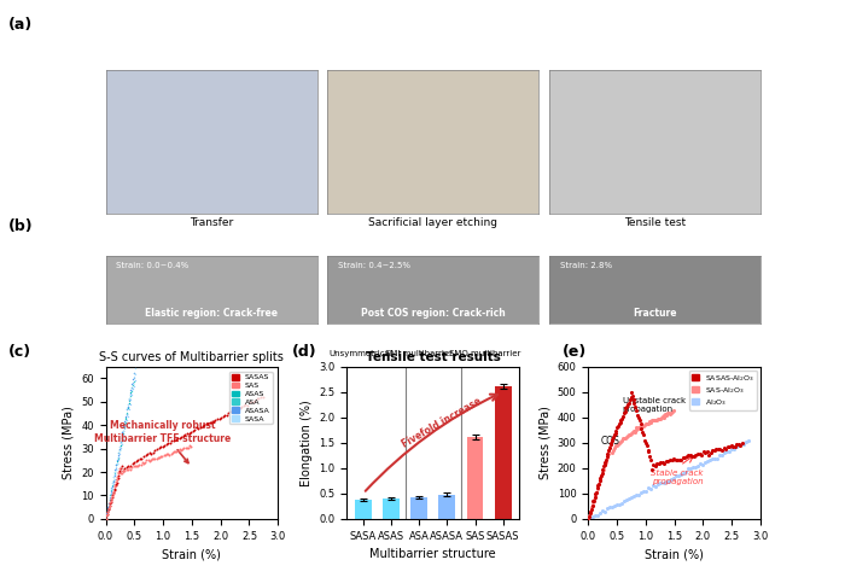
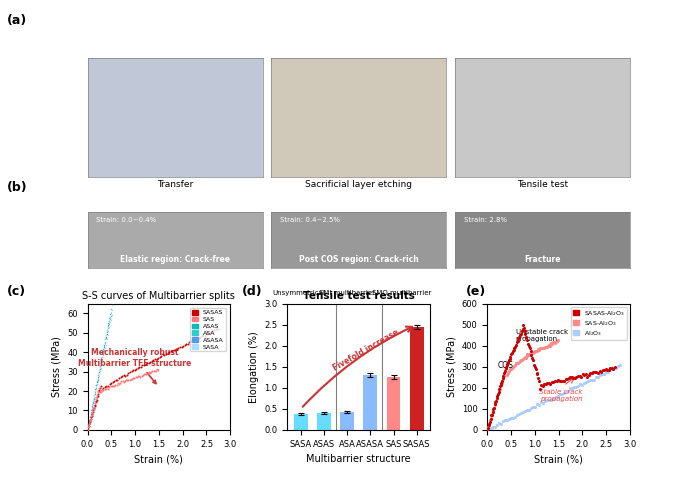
ASASA: 0.48 -> 1.30
SAS: 1.62 -> 1.25
SASAS: 2.62 -> 2.45
